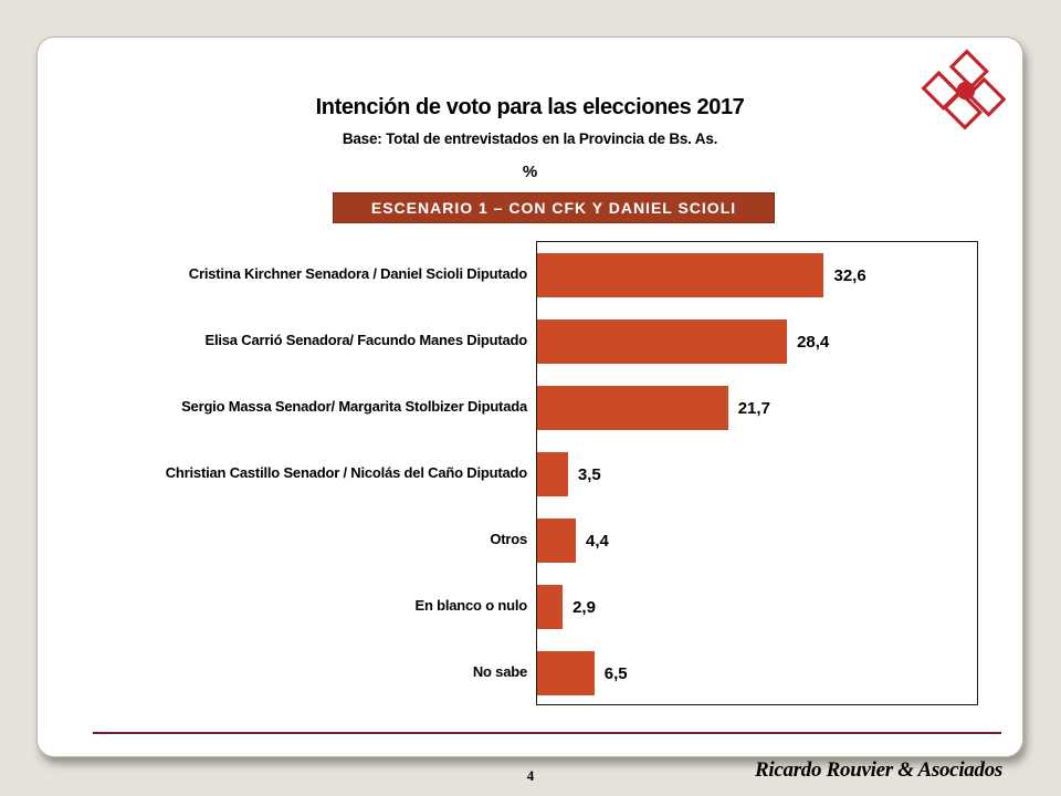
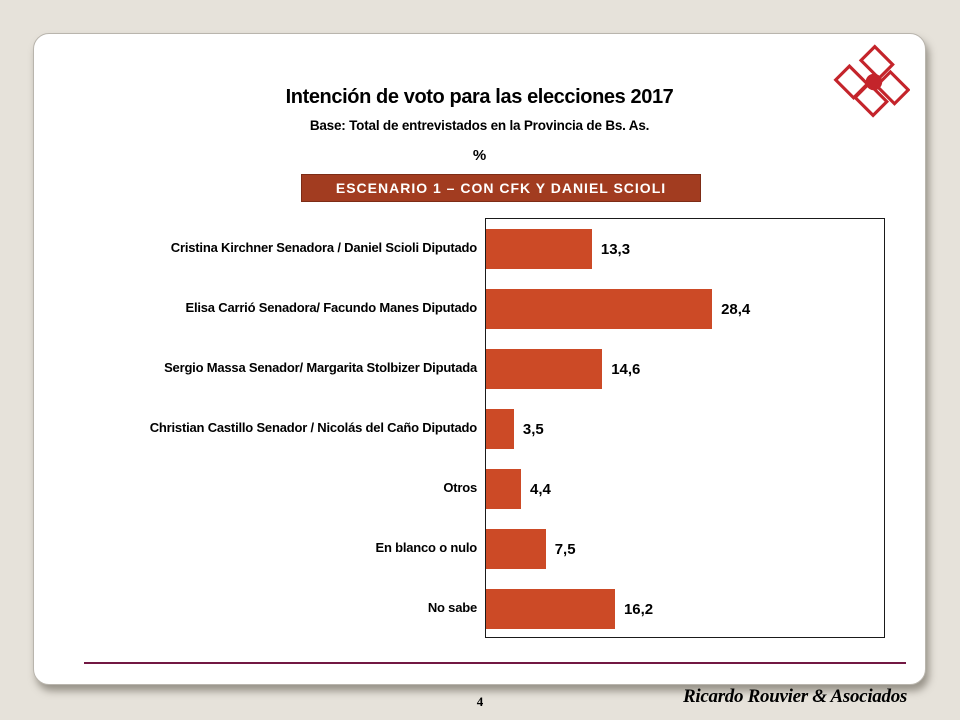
Cristina Kirchner Senadora / Daniel Scioli Diputado: 32,6 -> 13,3
Sergio Massa Senador/ Margarita Stolbizer Diputada: 21,7 -> 14,6
En blanco o nulo: 2,9 -> 7,5
No sabe: 6,5 -> 16,2
